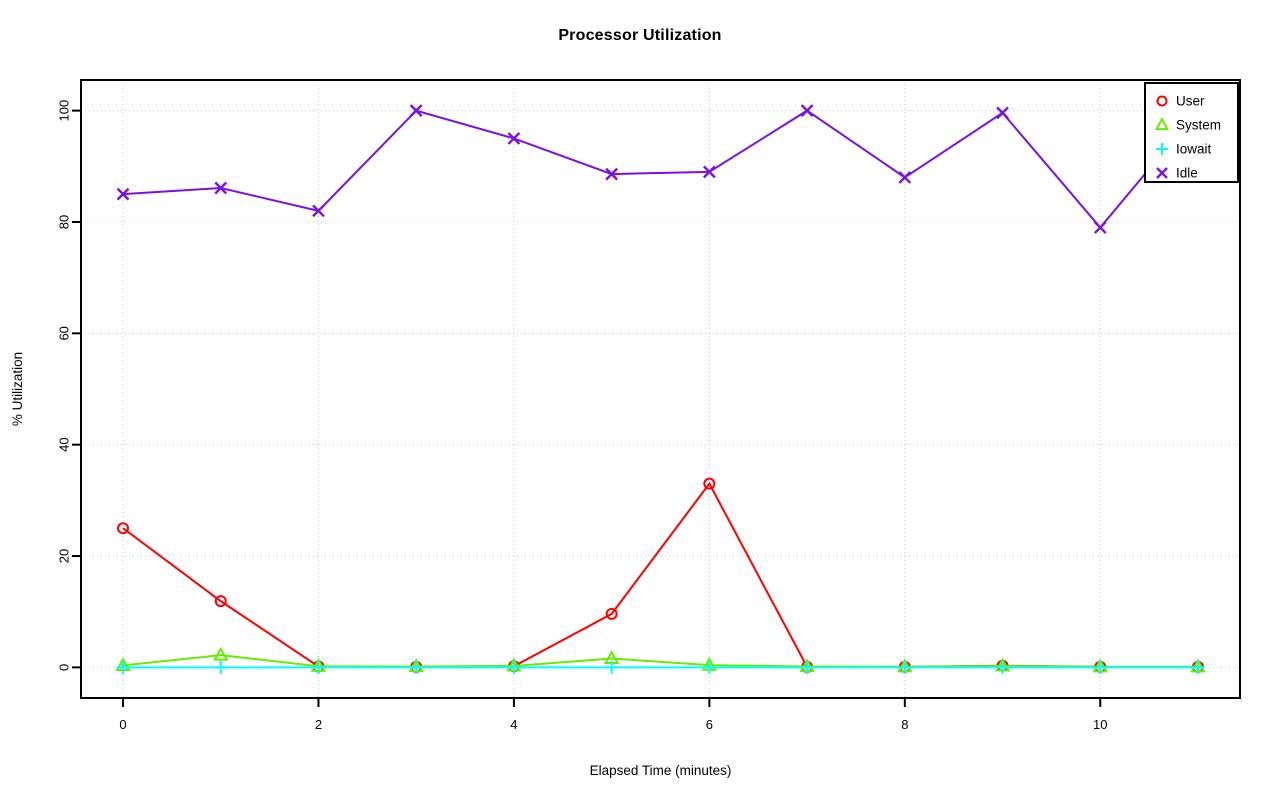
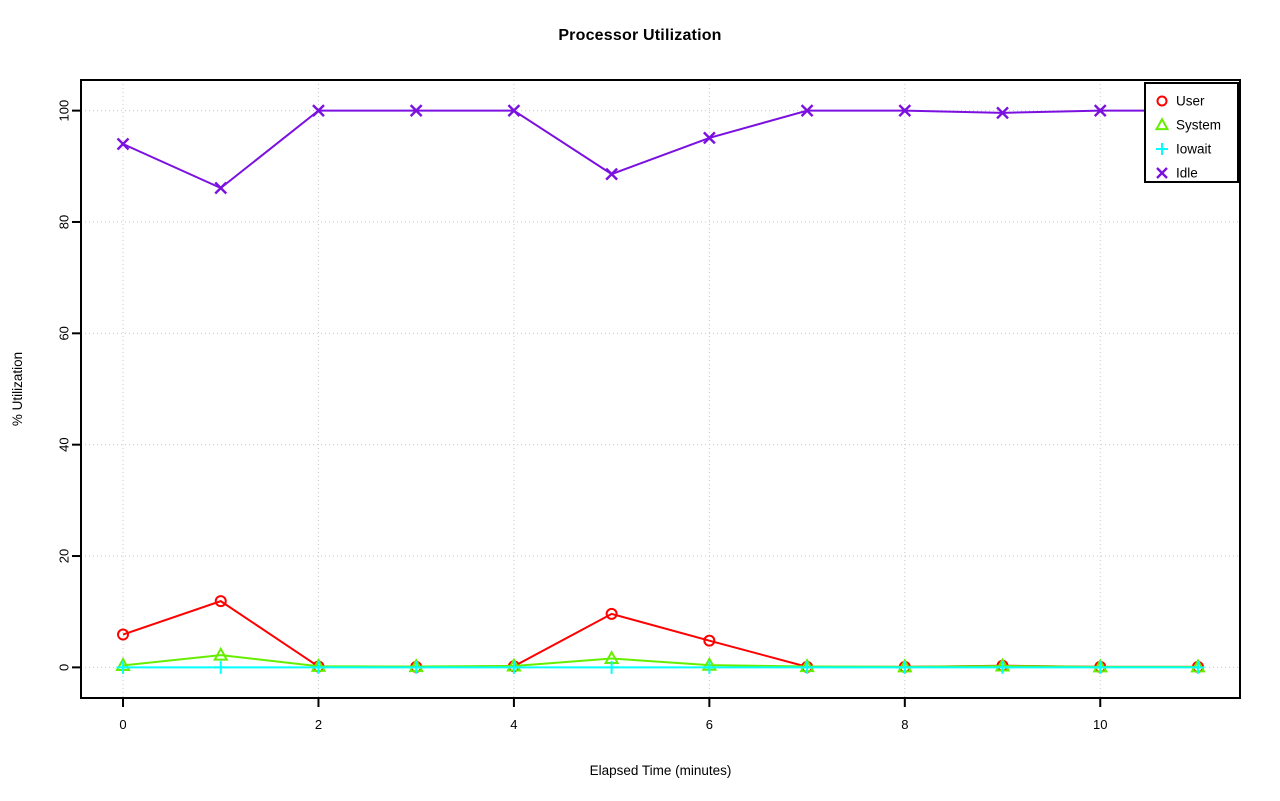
User/0: 25 -> 6
Idle/0: 85 -> 94
Idle/2: 82 -> 100
Idle/4: 95 -> 100
User/6: 33 -> 5
Idle/6: 89 -> 95
Idle/8: 88 -> 100
Idle/10: 79 -> 100
